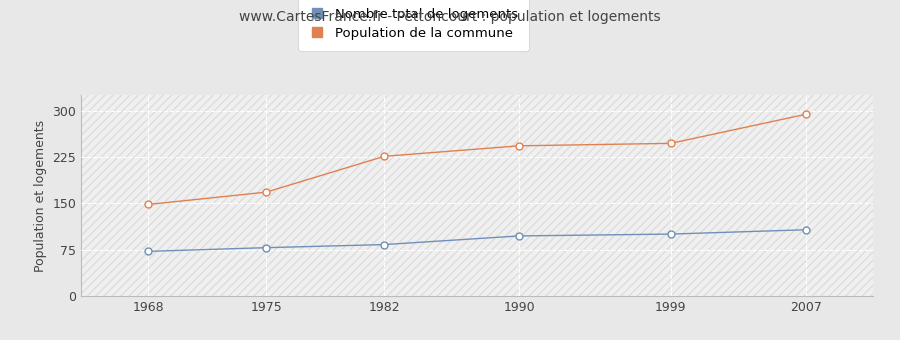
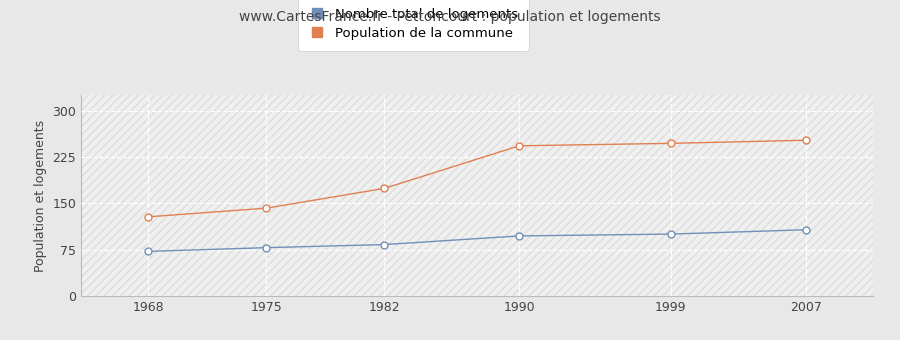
Population de la commune/1968: 148 -> 128
Population de la commune/1975: 168 -> 142
Population de la commune/1982: 226 -> 174
Population de la commune/2007: 294 -> 252
